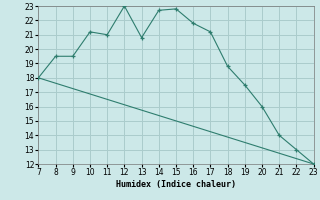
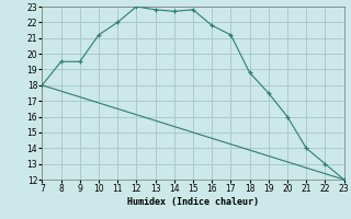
11: 21.0 -> 22.0
13: 20.8 -> 22.8
